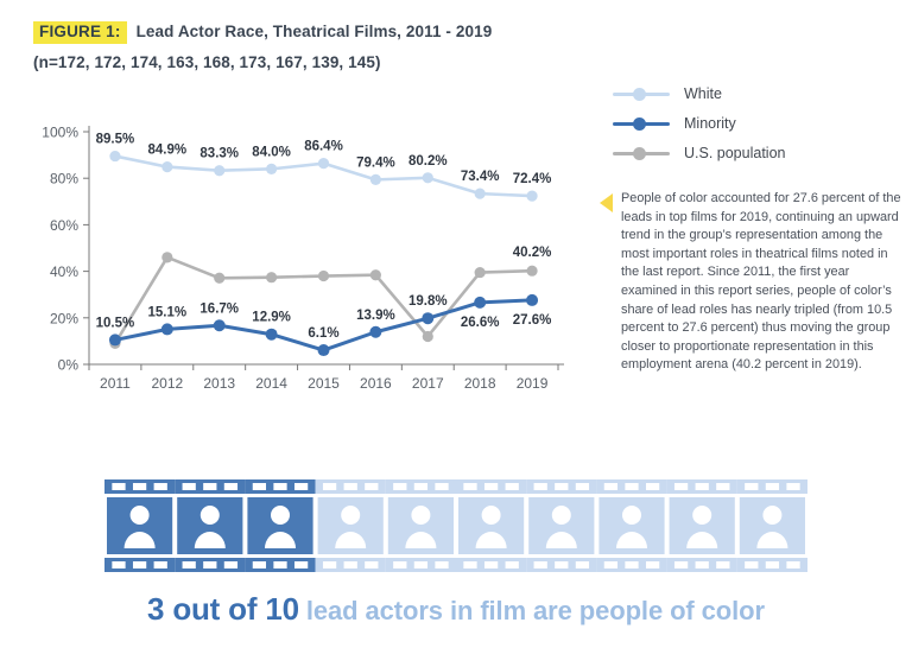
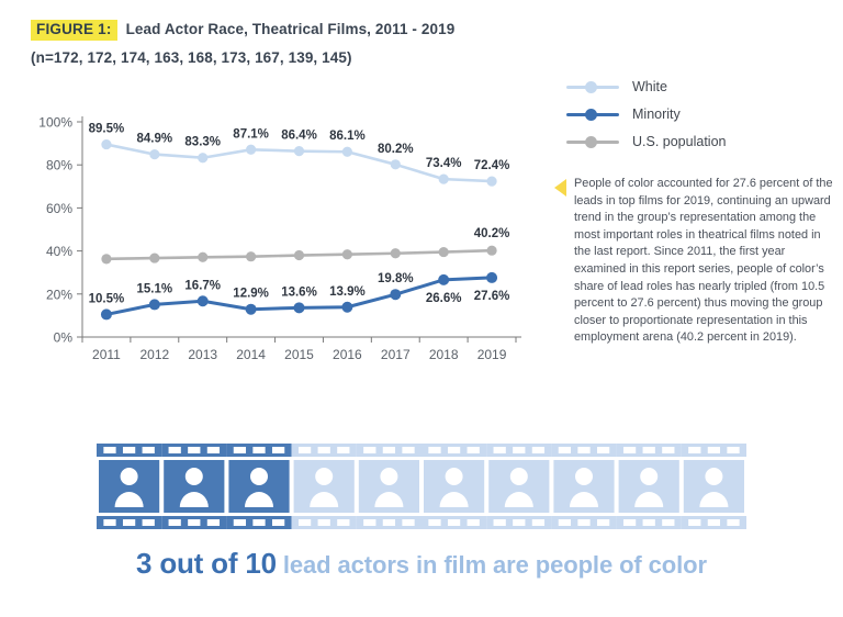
U.S. population/2011: 9% -> 36%
U.S. population/2012: 46% -> 37%
White/2014: 84.0% -> 87.1%
Minority/2015: 6.1% -> 13.6%
White/2016: 79.4% -> 86.1%
U.S. population/2017: 12% -> 39%
